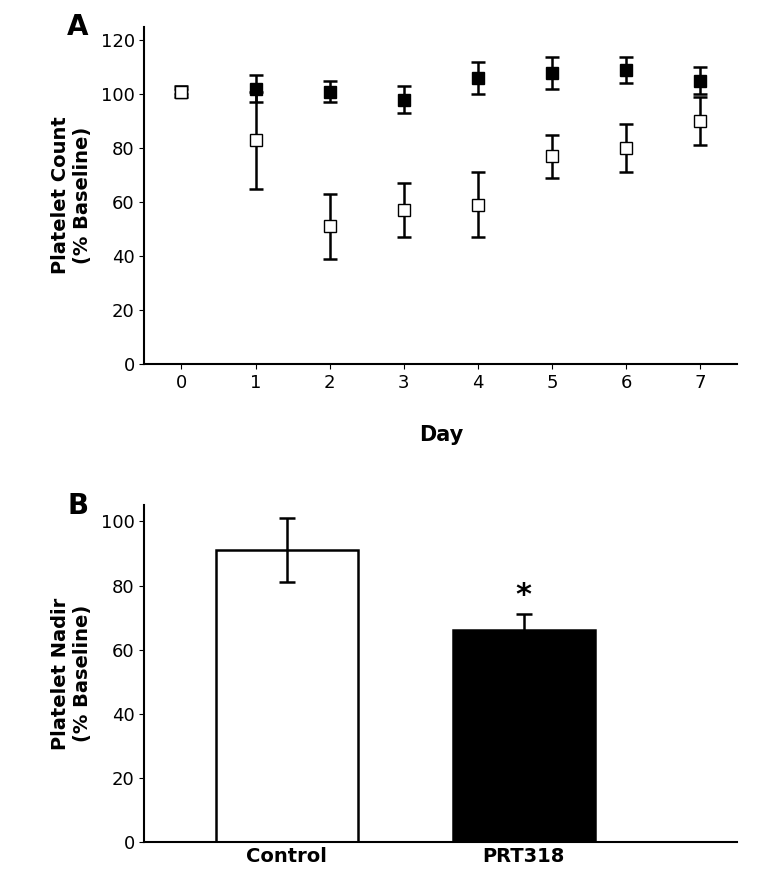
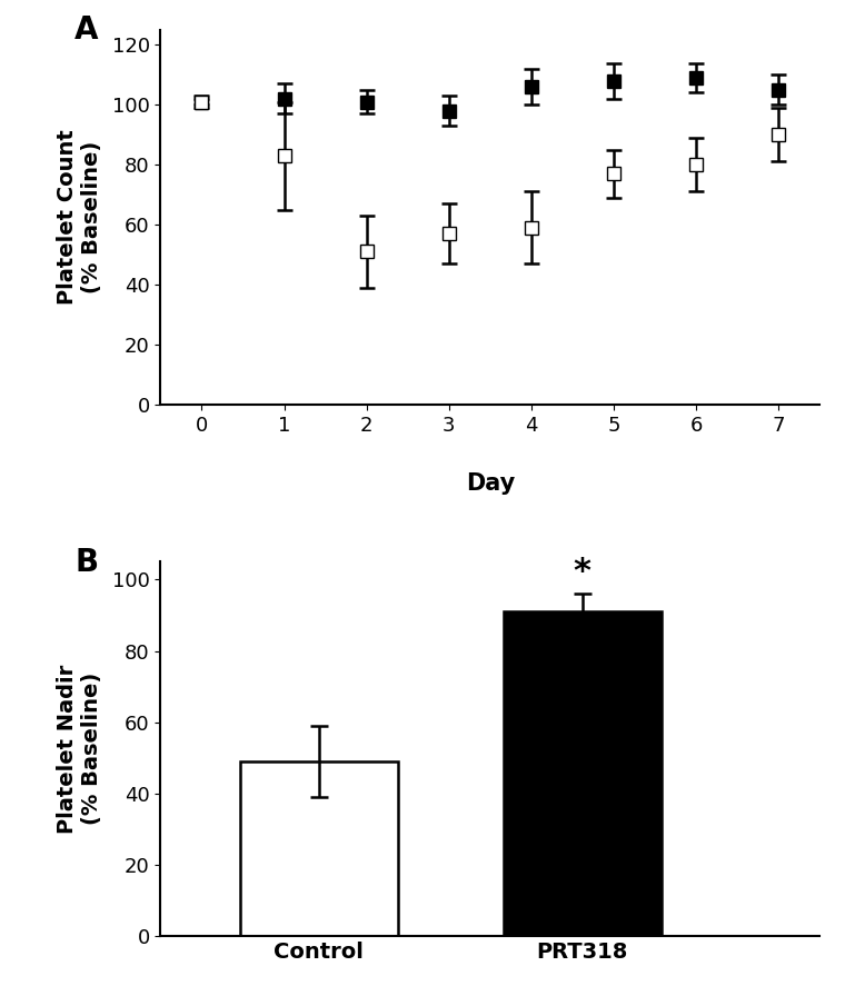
Control: 91 -> 49
PRT318: 66 -> 91
